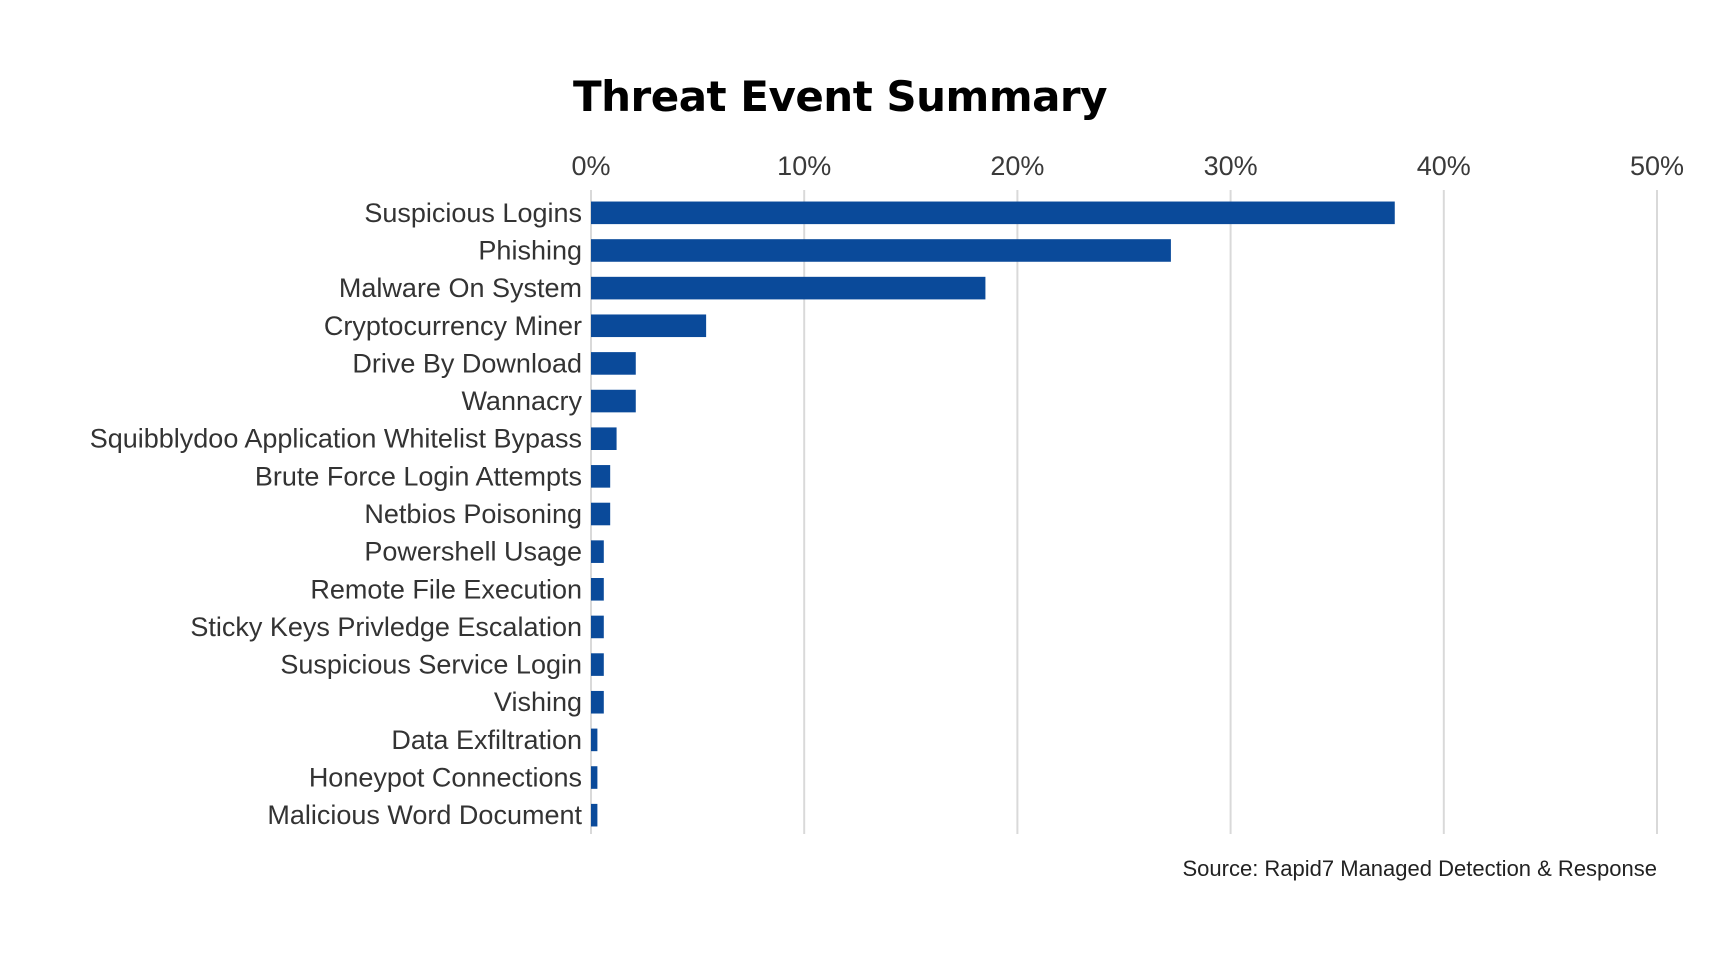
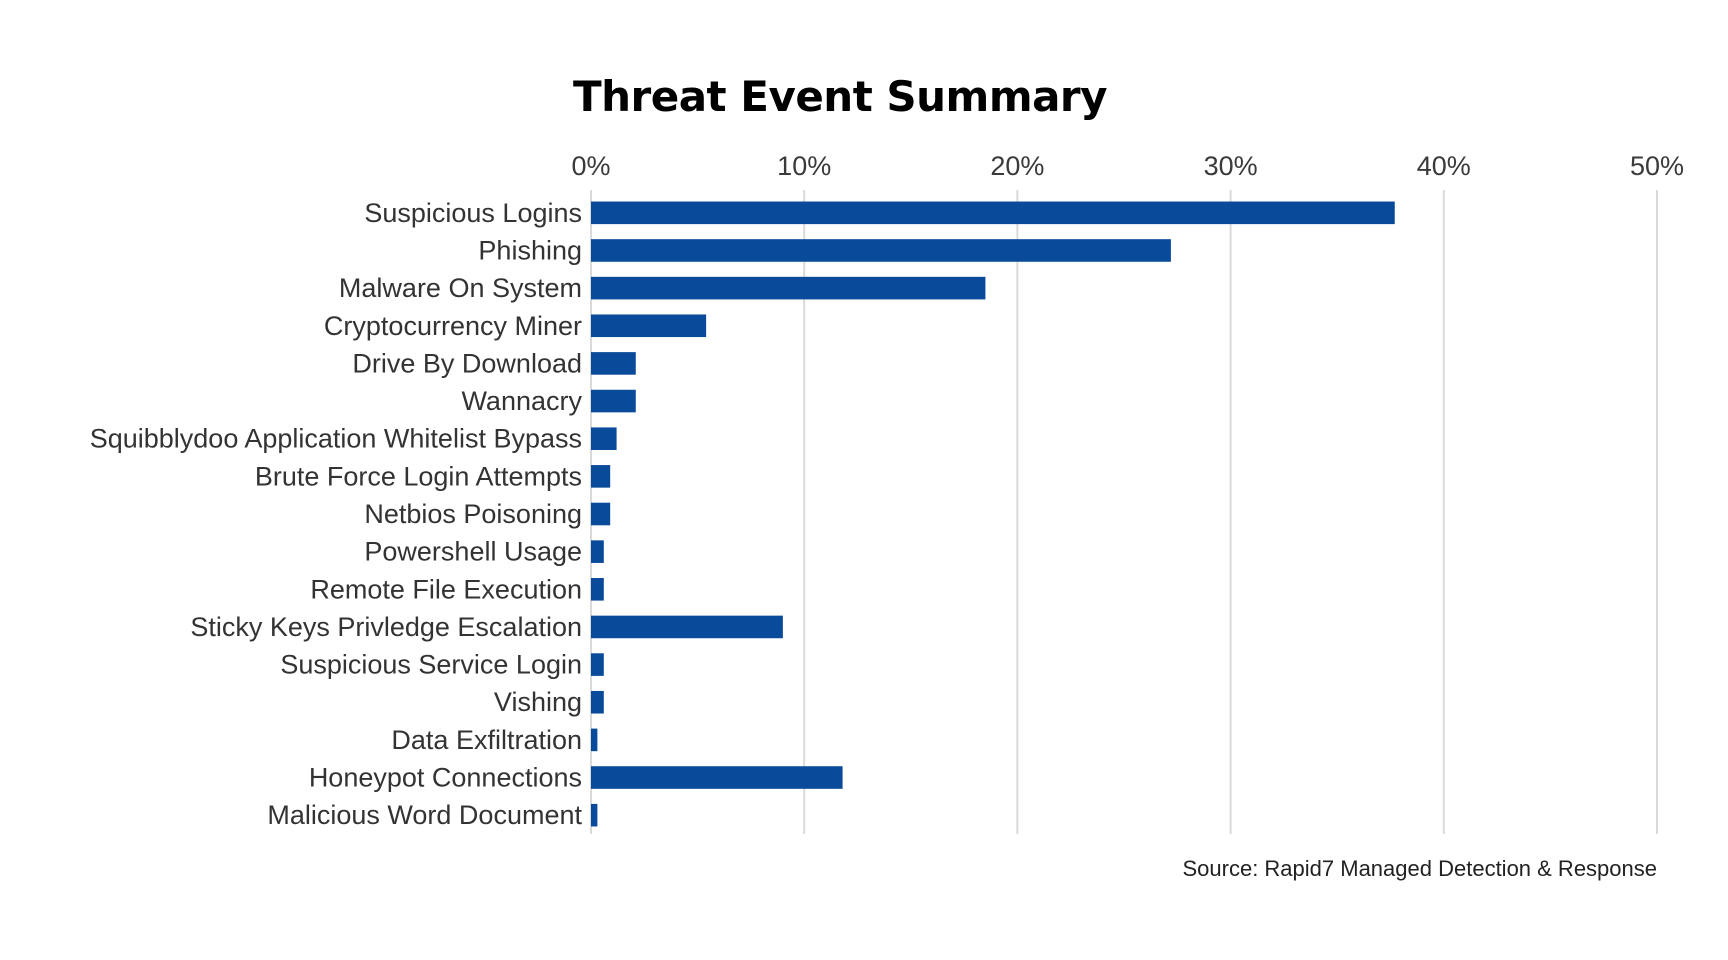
Sticky Keys Privledge Escalation: 0.6% -> 9.0%
Honeypot Connections: 0.3% -> 11.8%
